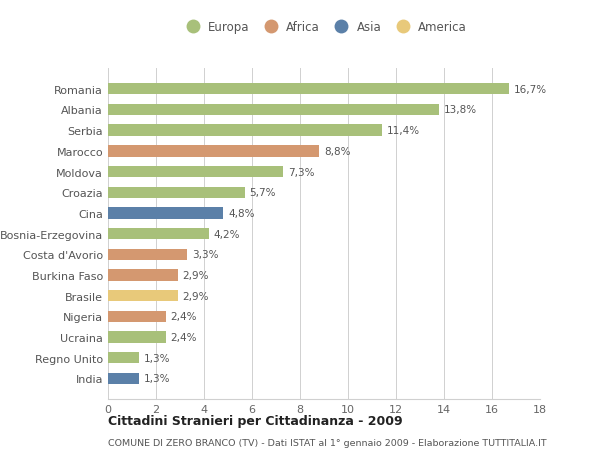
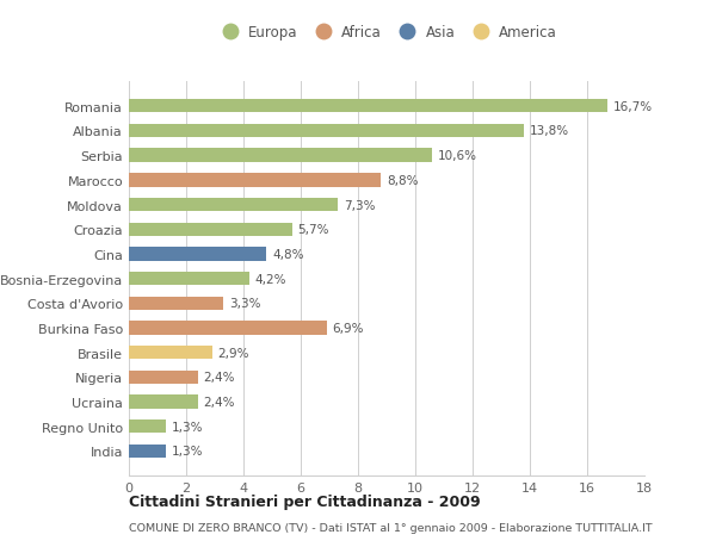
Serbia: 11,4% -> 10,6%
Burkina Faso: 2,9% -> 6,9%
